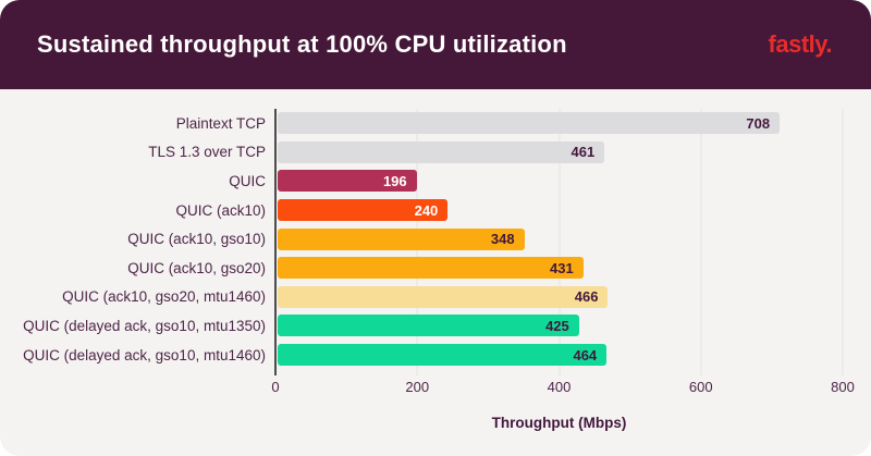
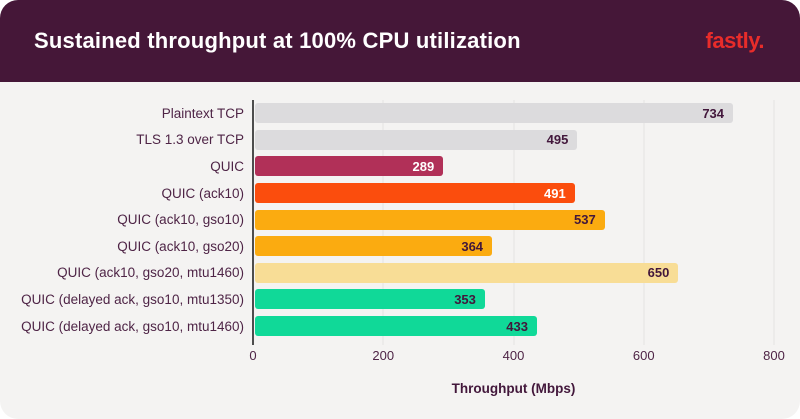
Plaintext TCP: 708 -> 734
TLS 1.3 over TCP: 461 -> 495
QUIC: 196 -> 289
QUIC (ack10): 240 -> 491
QUIC (ack10, gso10): 348 -> 537
QUIC (ack10, gso20): 431 -> 364
QUIC (ack10, gso20, mtu1460): 466 -> 650
QUIC (delayed ack, gso10, mtu1350): 425 -> 353
QUIC (delayed ack, gso10, mtu1460): 464 -> 433
